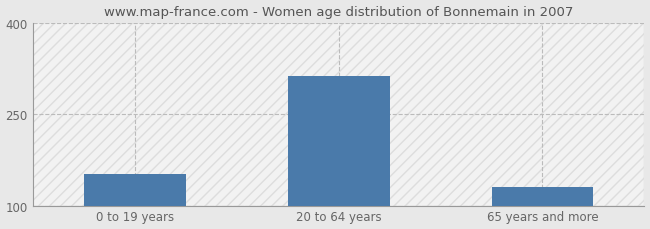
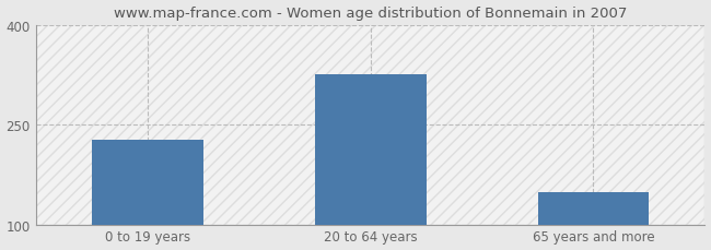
0 to 19 years: 152 -> 228
20 to 64 years: 312 -> 326
65 years and more: 130 -> 148
